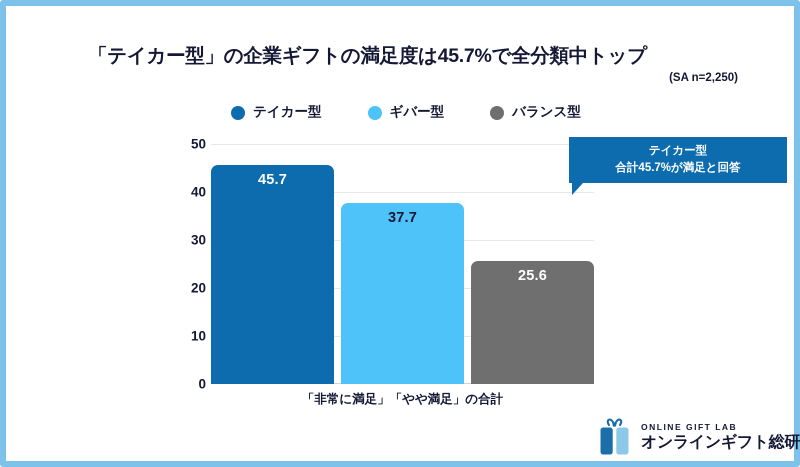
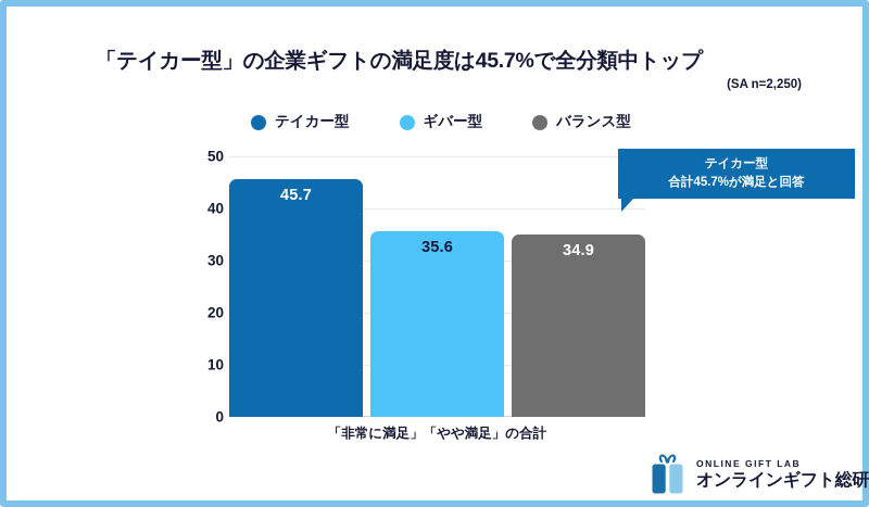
ギバー型: 37.7 -> 35.6
バランス型: 25.6 -> 34.9
